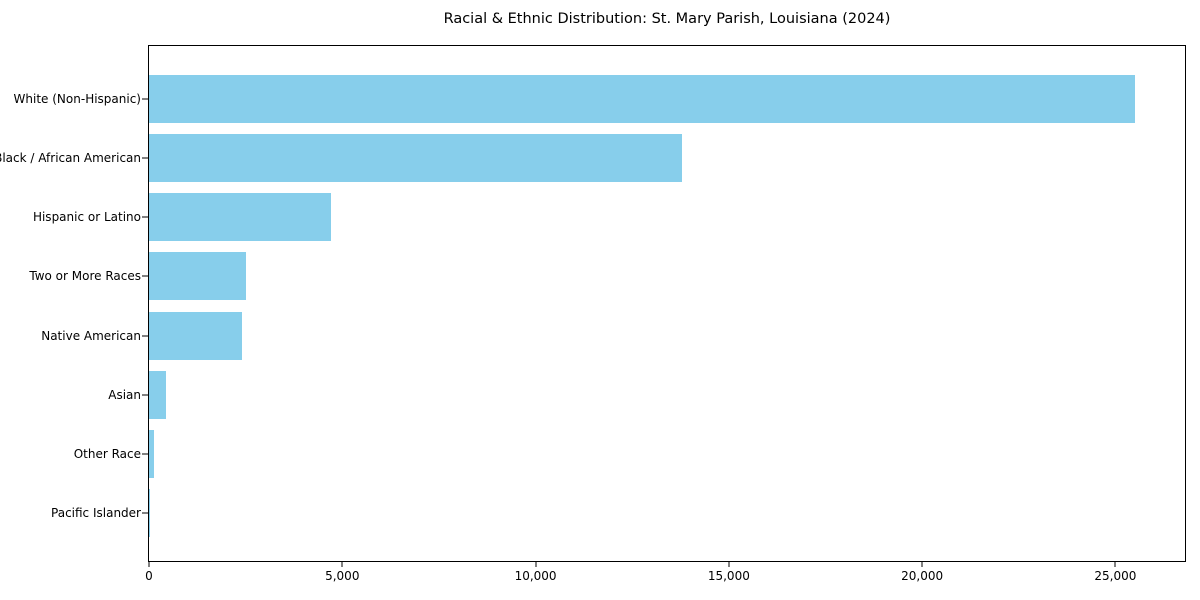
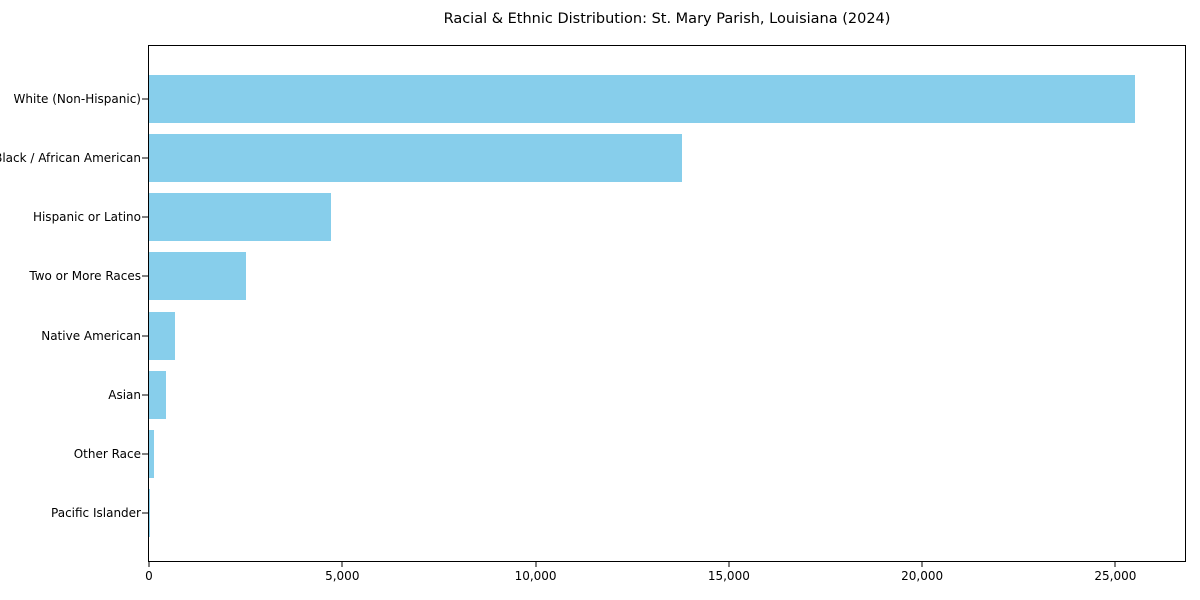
Native American: 2400 -> 700
